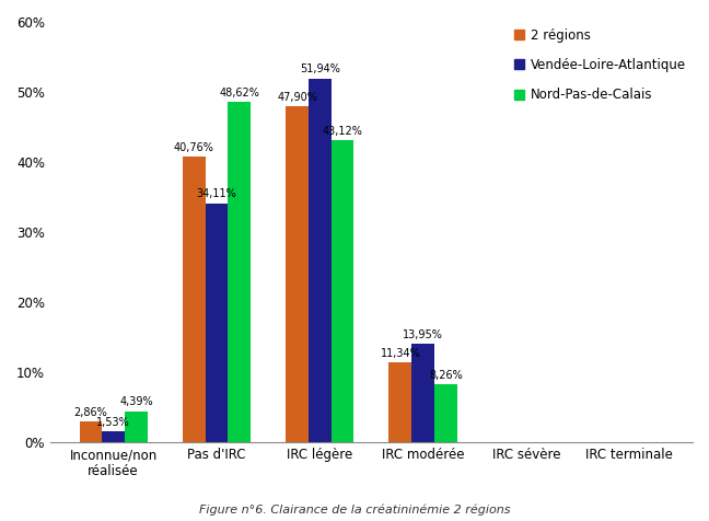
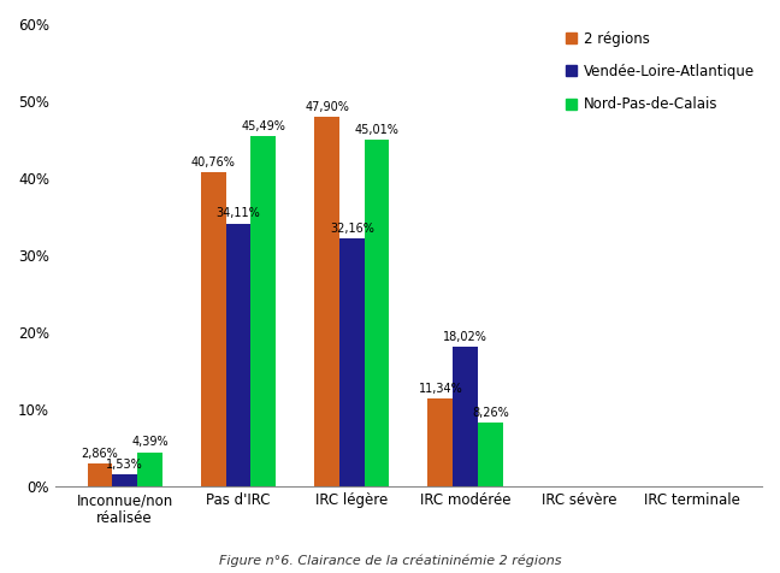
Nord-Pas-de-Calais/Pas d'IRC: 48,62% -> 45,49%
Vendée-Loire-Atlantique/IRC légère: 51,94% -> 32,16%
Nord-Pas-de-Calais/IRC légère: 43,12% -> 45,01%
Vendée-Loire-Atlantique/IRC modérée: 13,95% -> 18,02%
